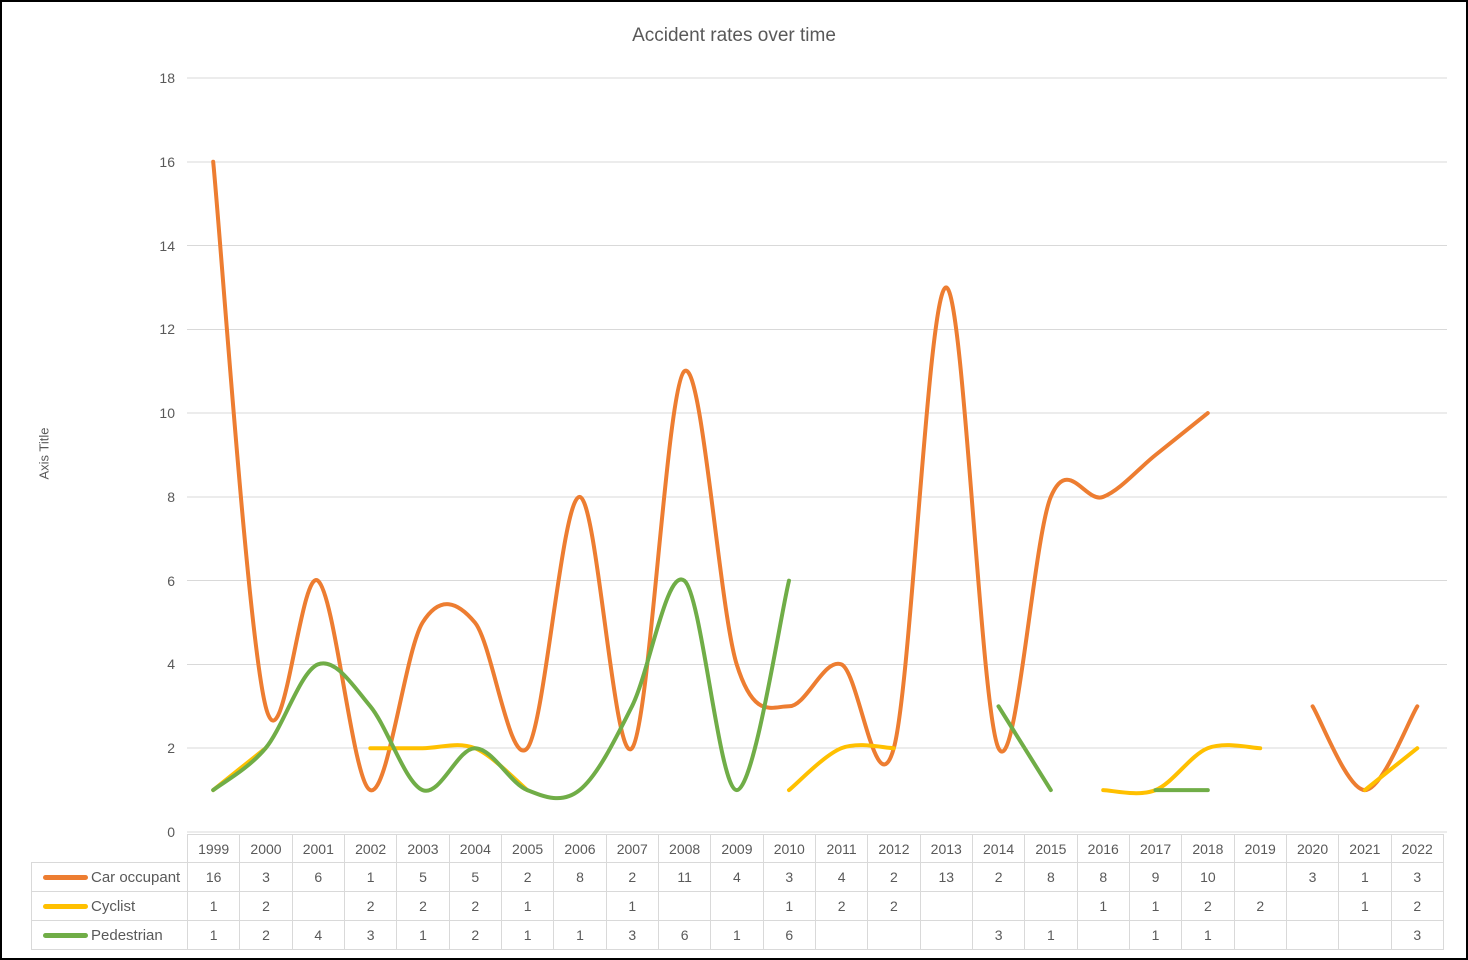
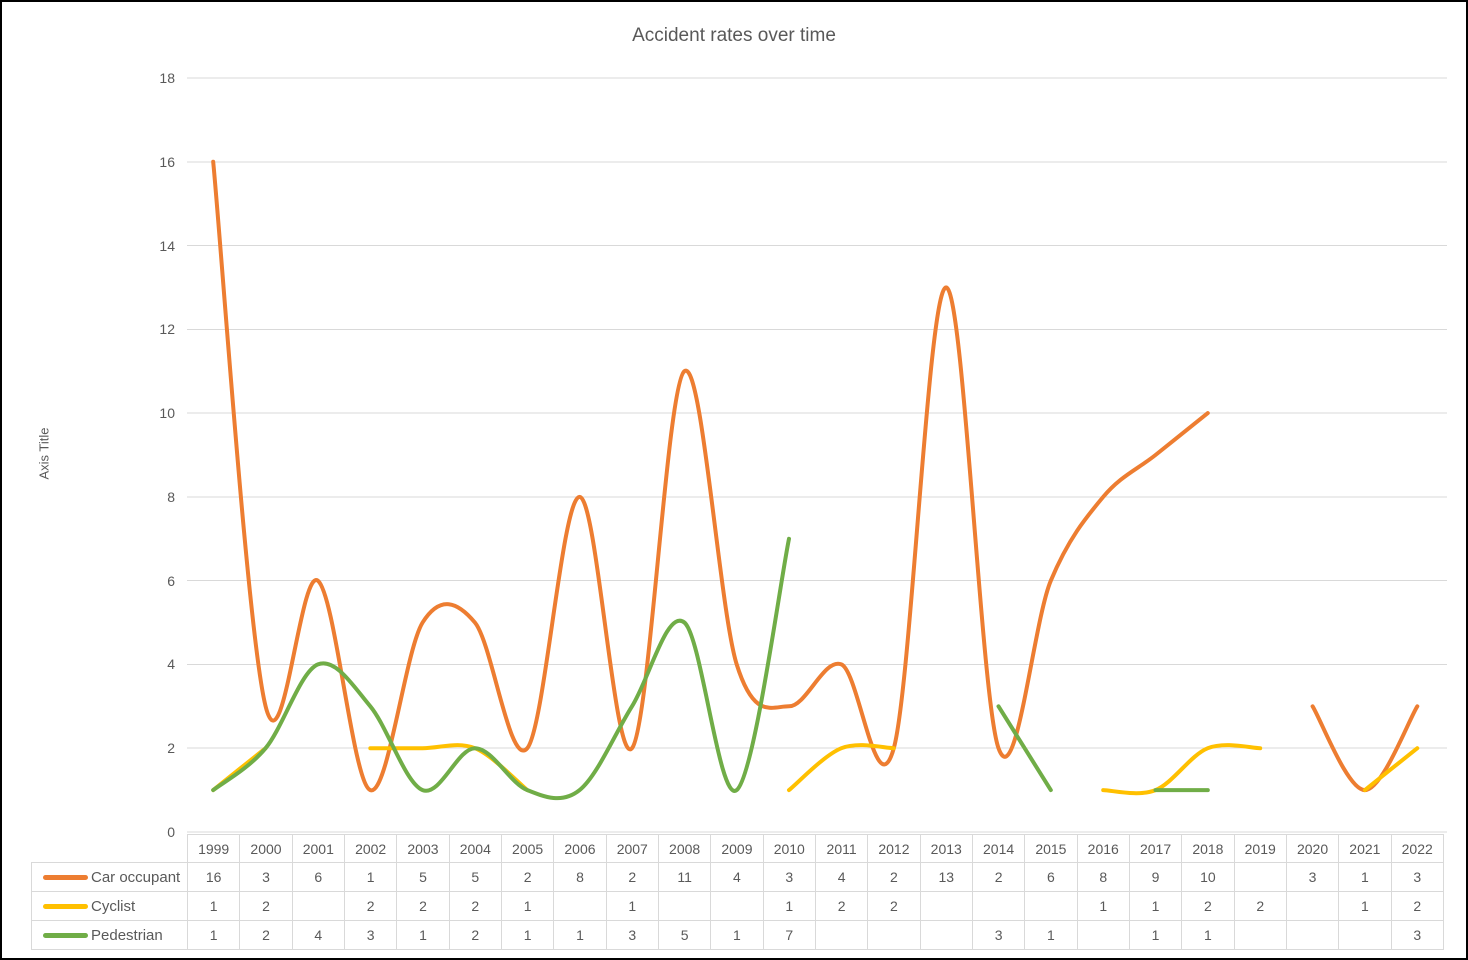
Pedestrian/2008: 6 -> 5
Pedestrian/2010: 6 -> 7
Car occupant/2015: 8 -> 6
